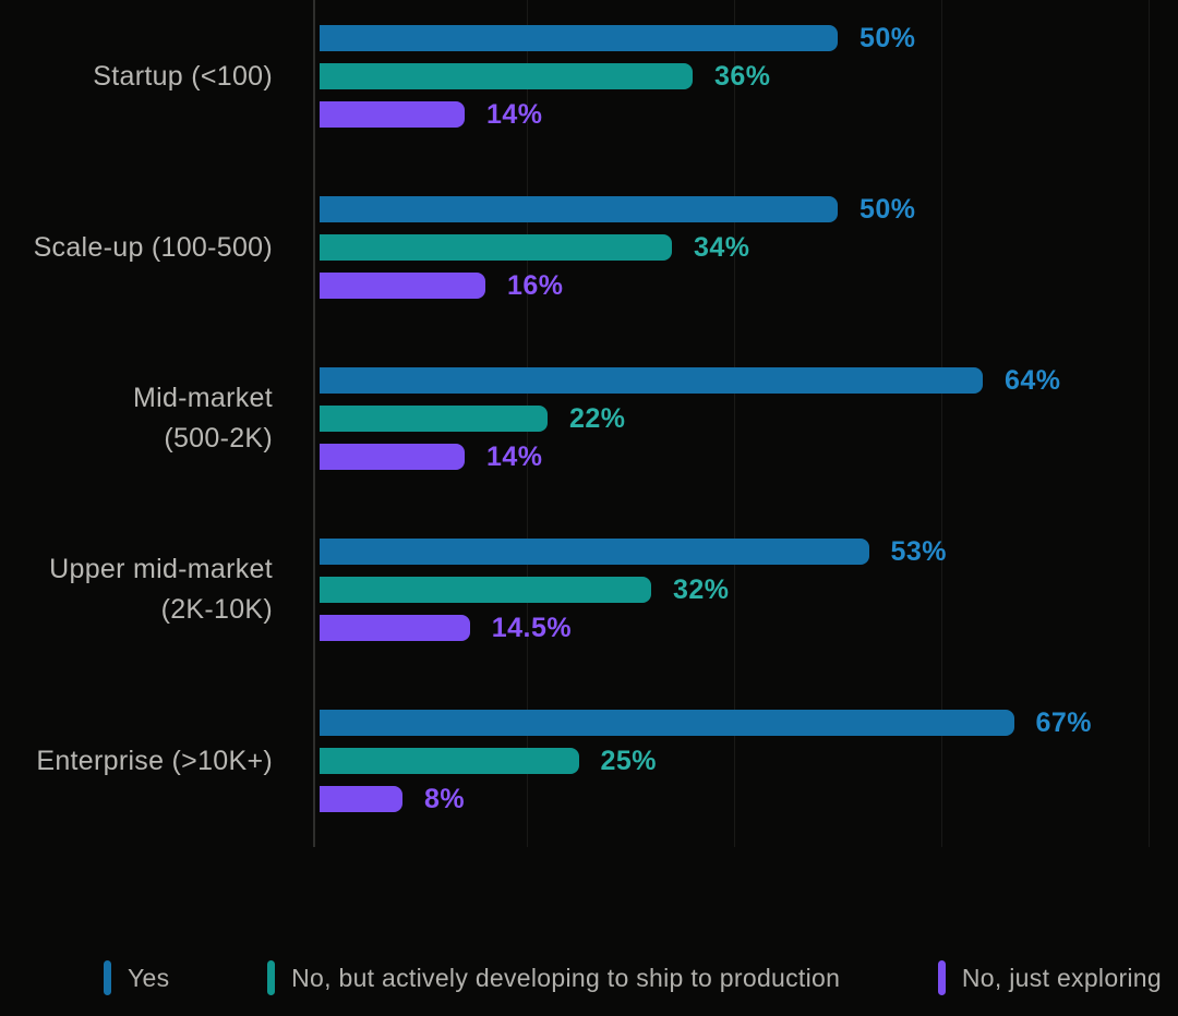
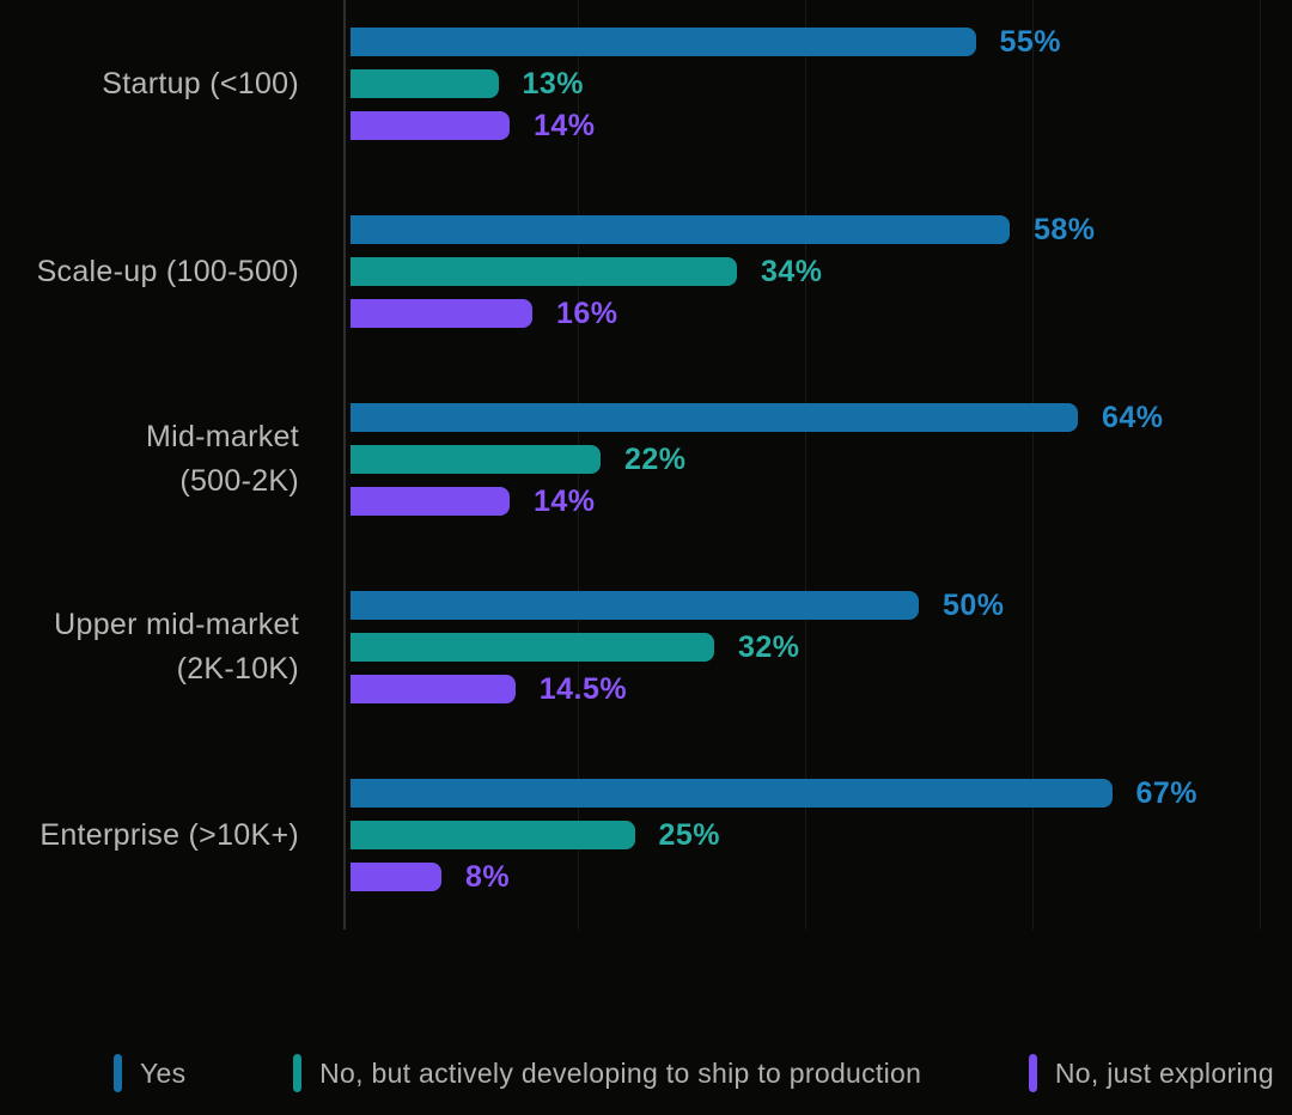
Yes/Startup (<100): 50% -> 55%
No, but actively developing to ship to production/Startup (<100): 36% -> 13%
Yes/Scale-up (100-500): 50% -> 58%
Yes/Upper mid-market (2K-10K): 53% -> 50%
